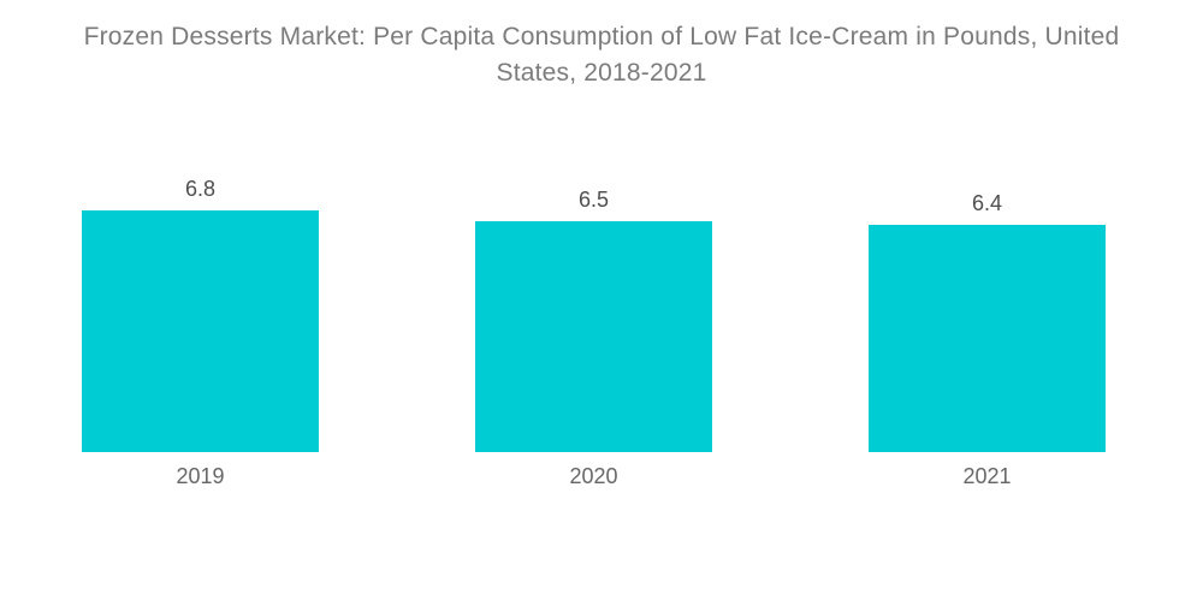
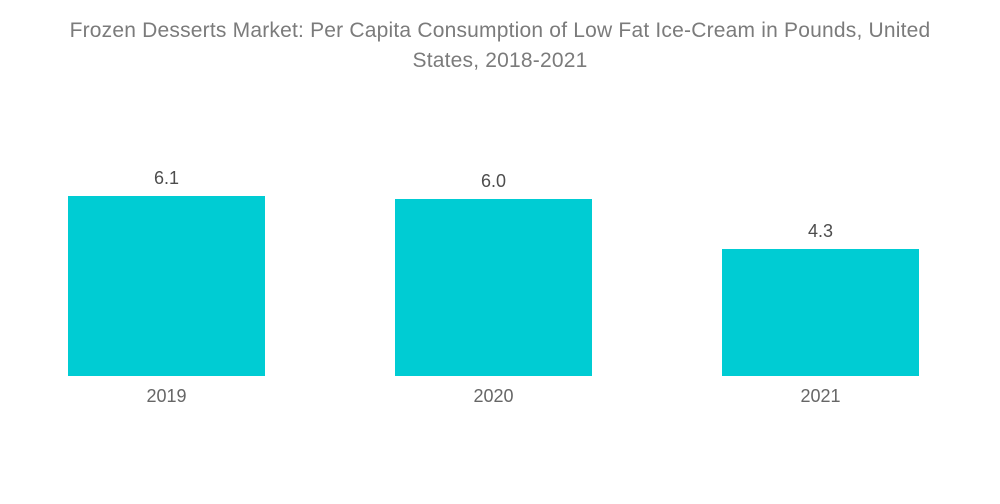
2019: 6.8 -> 6.1
2020: 6.5 -> 6.0
2021: 6.4 -> 4.3
